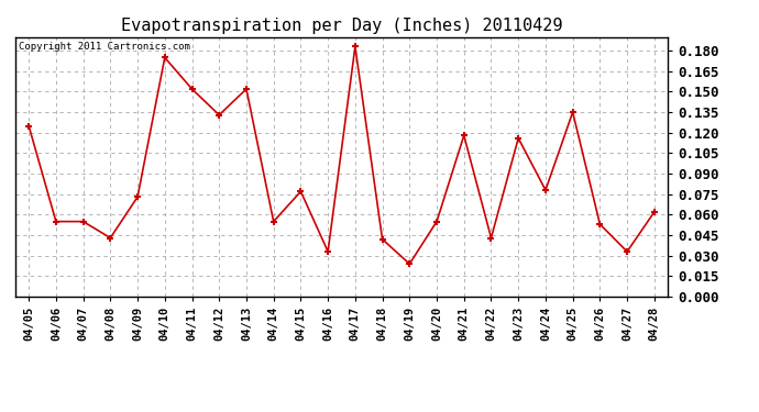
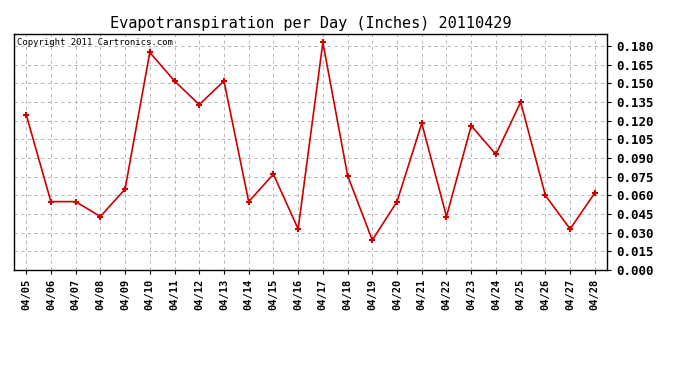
04/09: 0.073 -> 0.065
04/18: 0.042 -> 0.076
04/24: 0.078 -> 0.093
04/26: 0.053 -> 0.060
